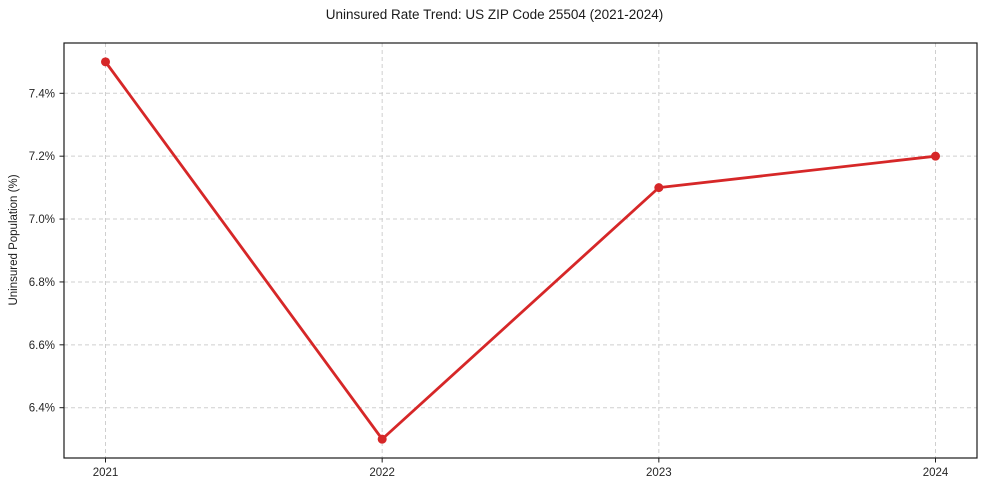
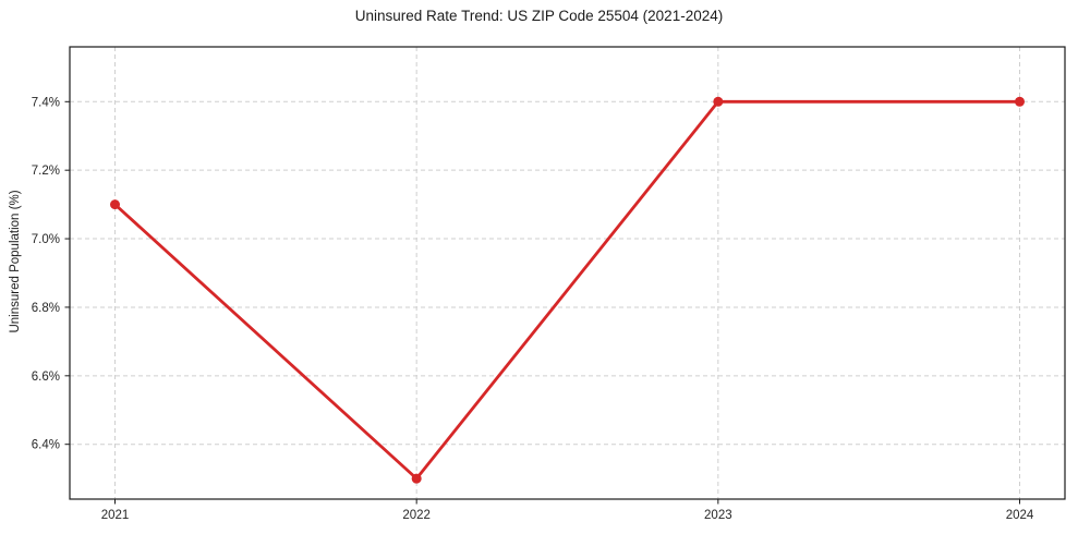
2021: 7.5% -> 7.1%
2023: 7.1% -> 7.4%
2024: 7.2% -> 7.4%
